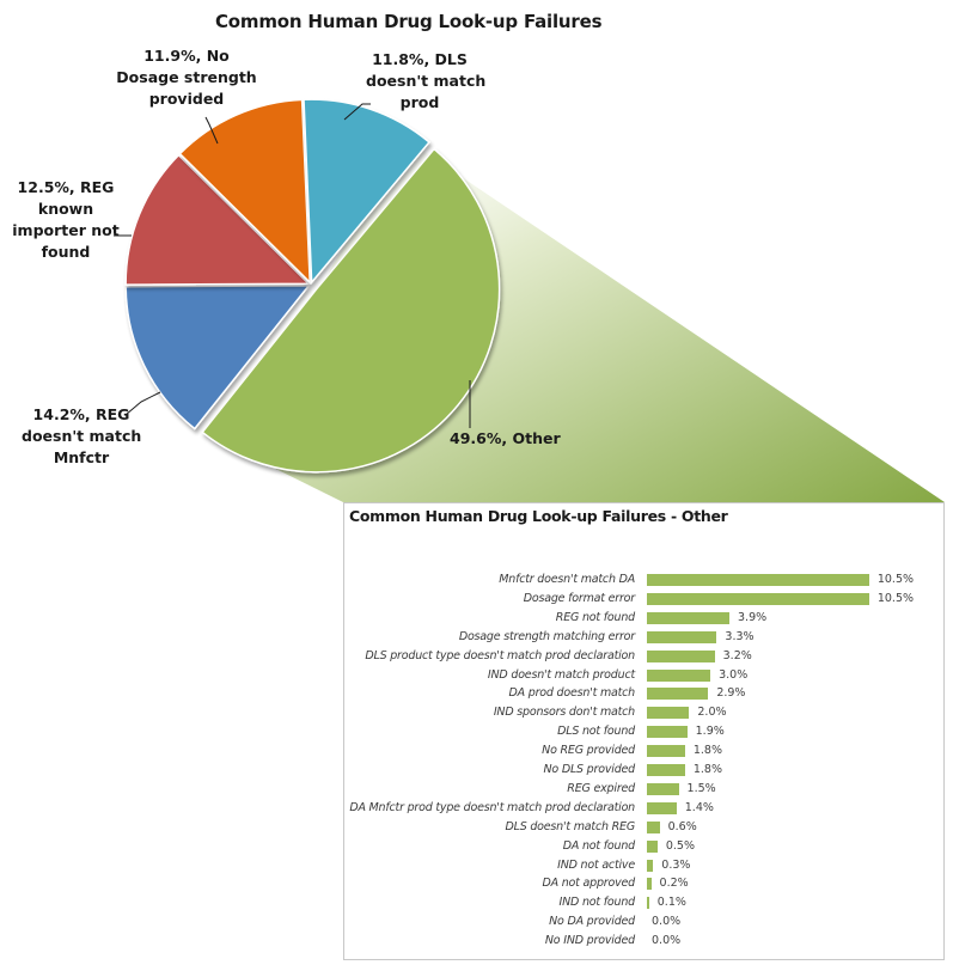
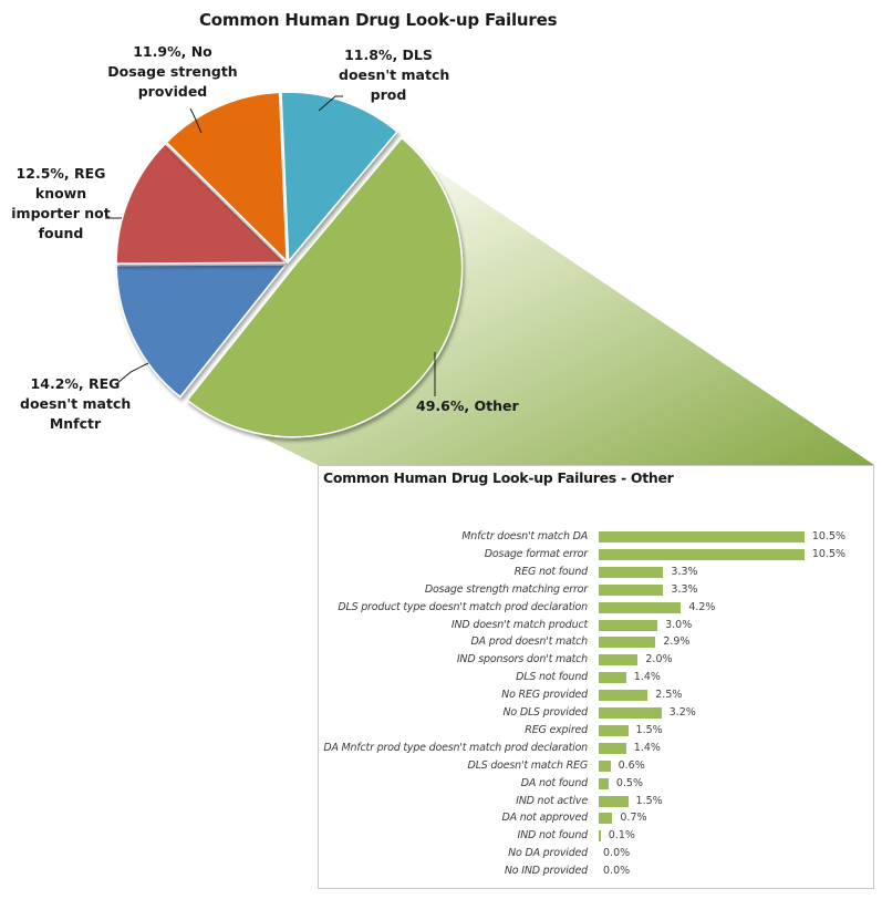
Common Human Drug Look-up Failures - Other/REG not found: 3.9% -> 3.3%
Common Human Drug Look-up Failures - Other/DLS product type doesn't match prod declaration: 3.2% -> 4.2%
Common Human Drug Look-up Failures - Other/DLS not found: 1.9% -> 1.4%
Common Human Drug Look-up Failures - Other/No REG provided: 1.8% -> 2.5%
Common Human Drug Look-up Failures - Other/No DLS provided: 1.8% -> 3.2%
Common Human Drug Look-up Failures - Other/IND not active: 0.3% -> 1.5%
Common Human Drug Look-up Failures - Other/DA not approved: 0.2% -> 0.7%
